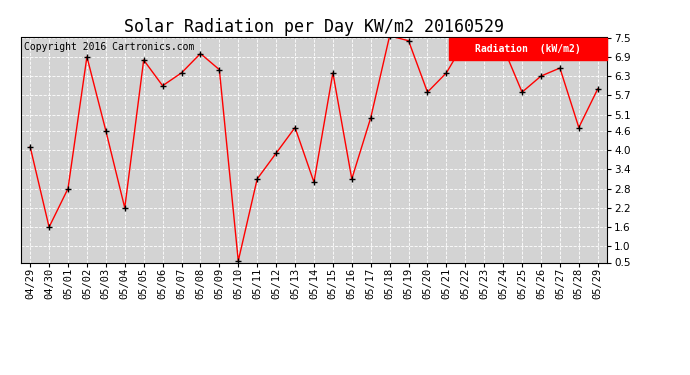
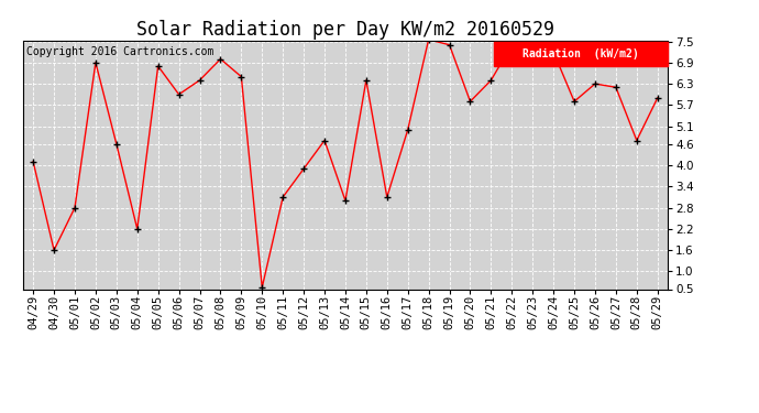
05/27: 6.55 -> 6.20
